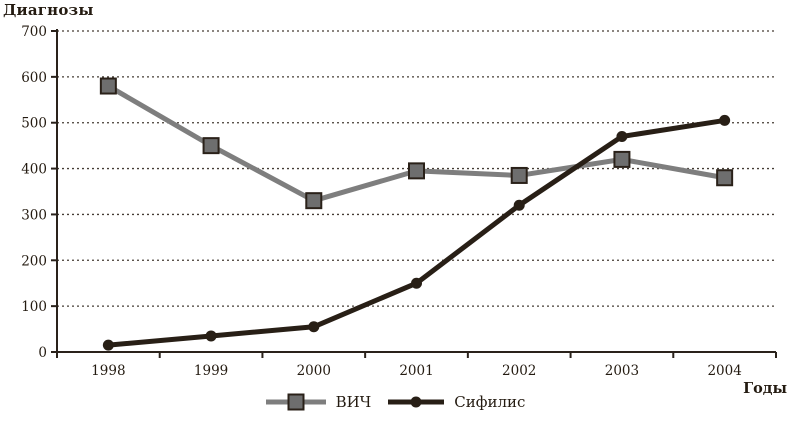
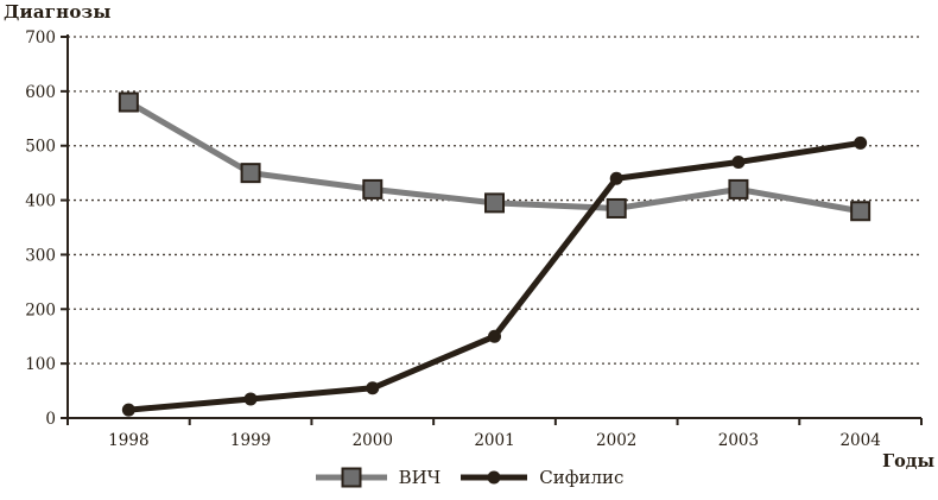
ВИЧ/2000: 330 -> 420
Сифилис/2002: 320 -> 440
